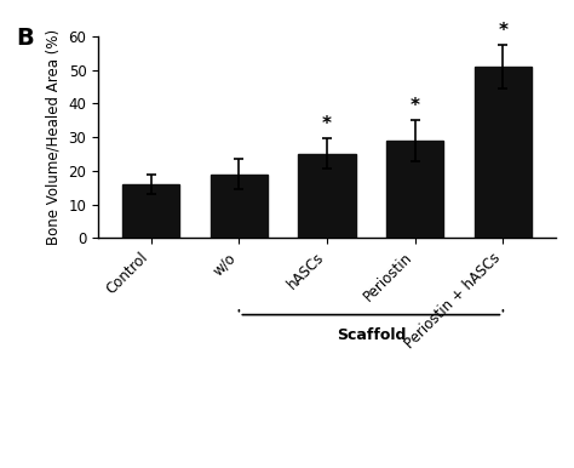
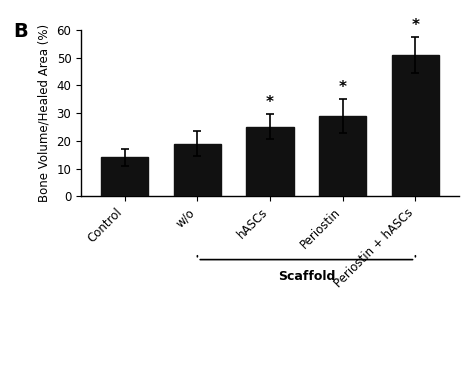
Control: 16 -> 14
